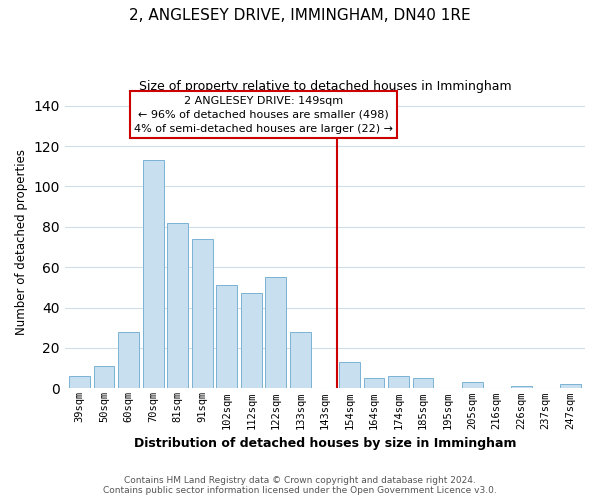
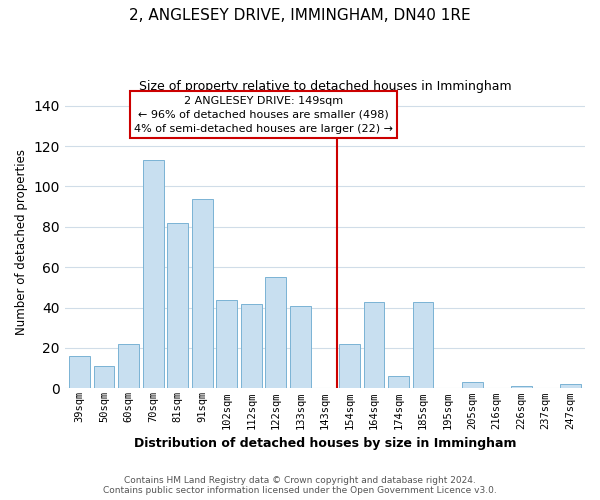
39sqm: 6 -> 16
60sqm: 28 -> 22
91sqm: 74 -> 94
102sqm: 51 -> 44
112sqm: 47 -> 42
133sqm: 28 -> 41
154sqm: 13 -> 22
164sqm: 5 -> 43
185sqm: 5 -> 43
